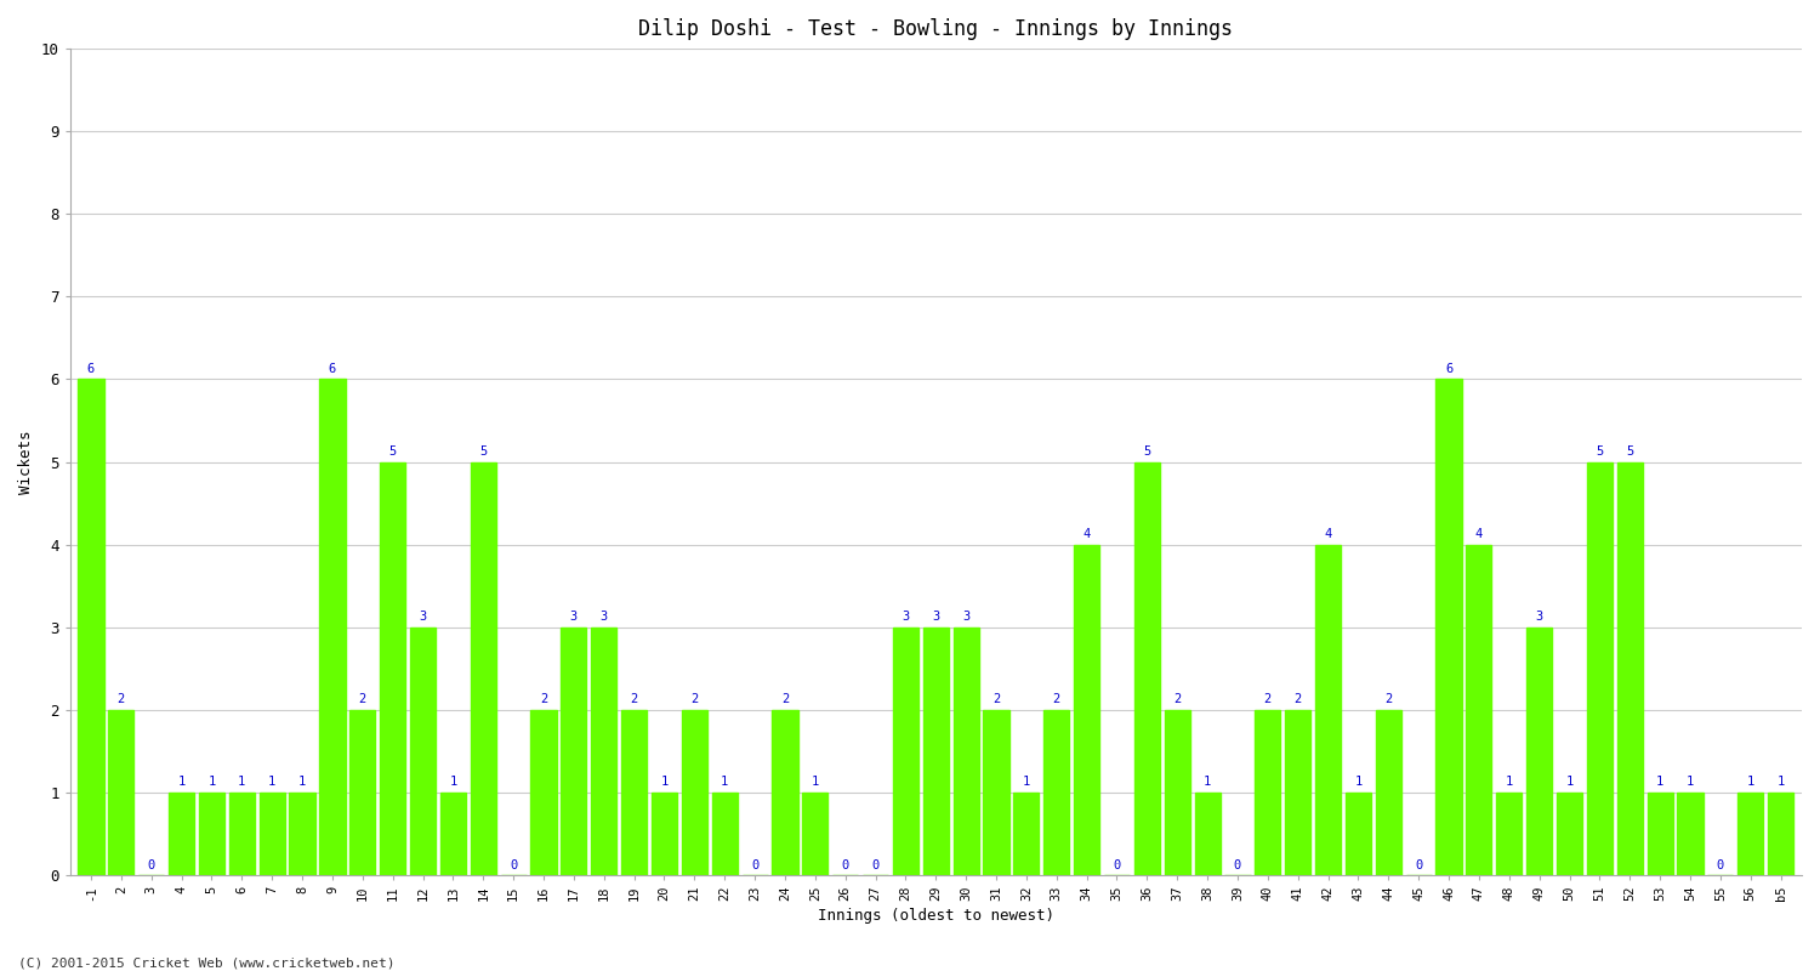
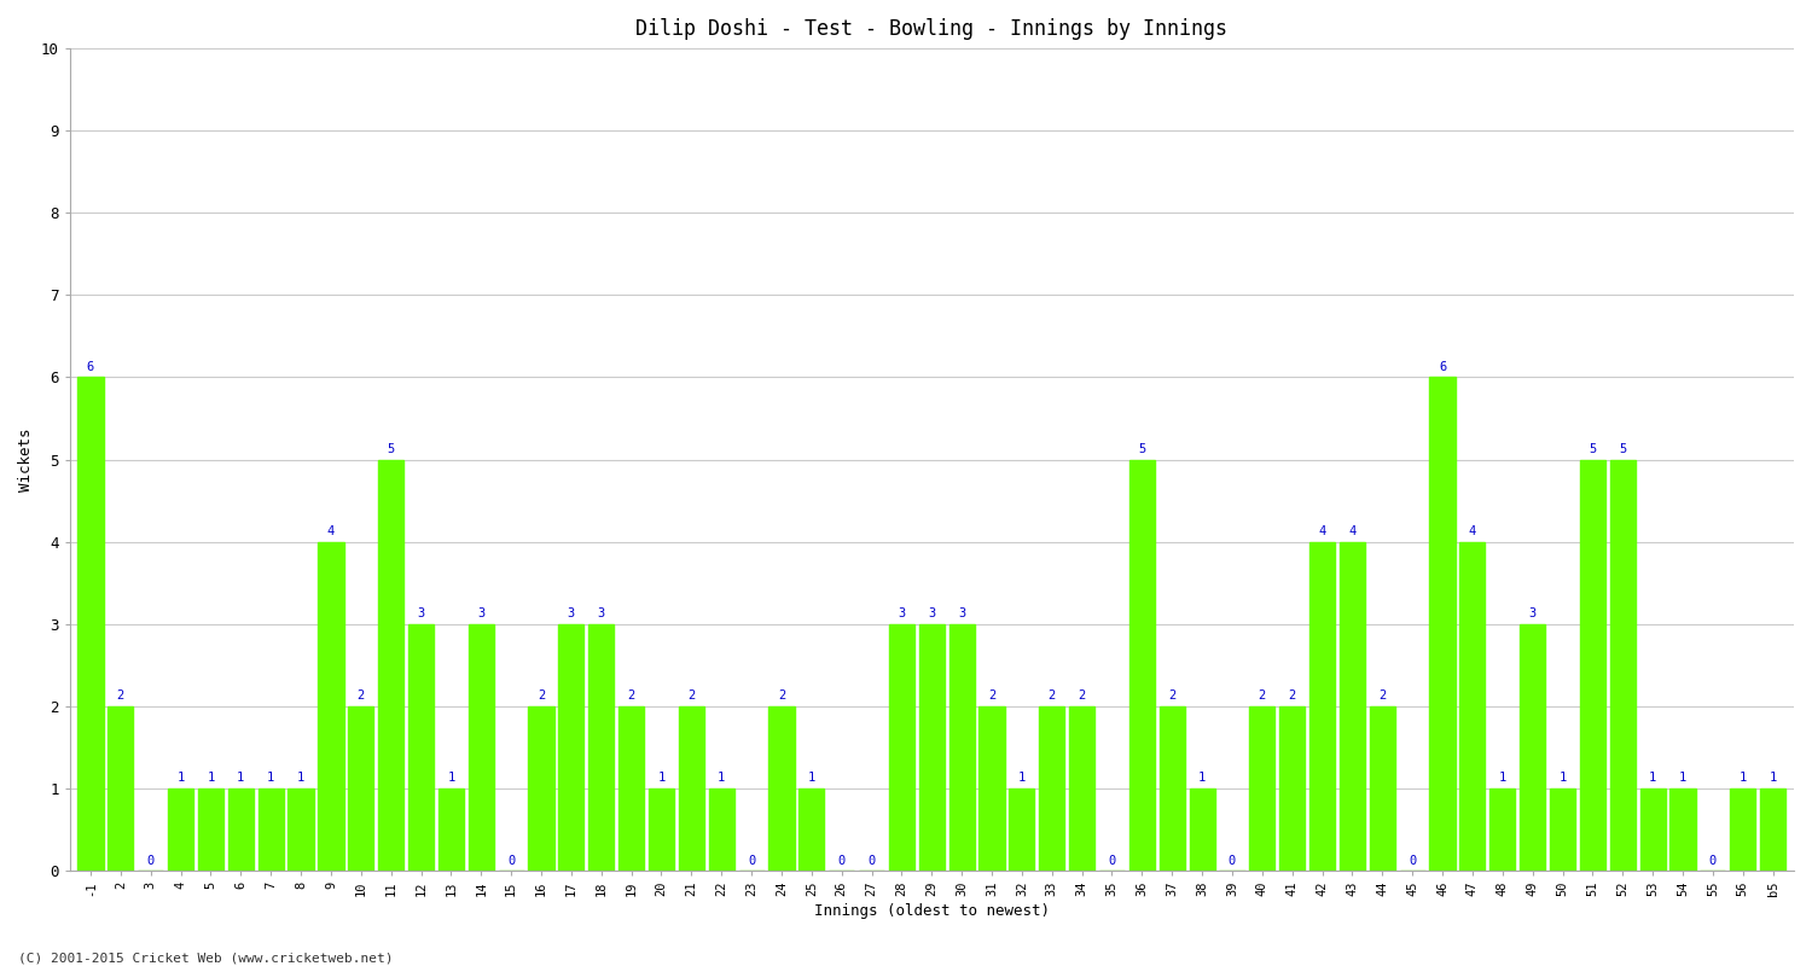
9: 6 -> 4
14: 5 -> 3
34: 4 -> 2
43: 1 -> 4
